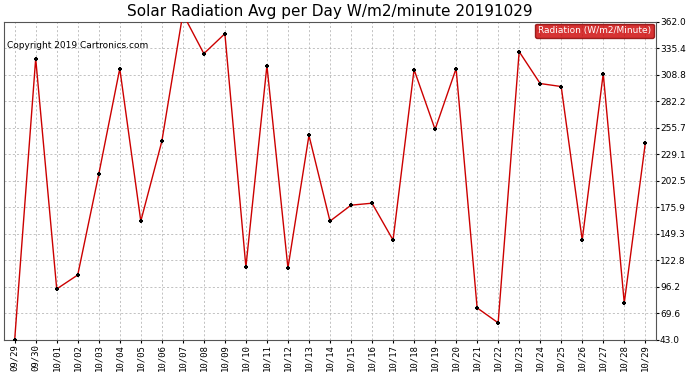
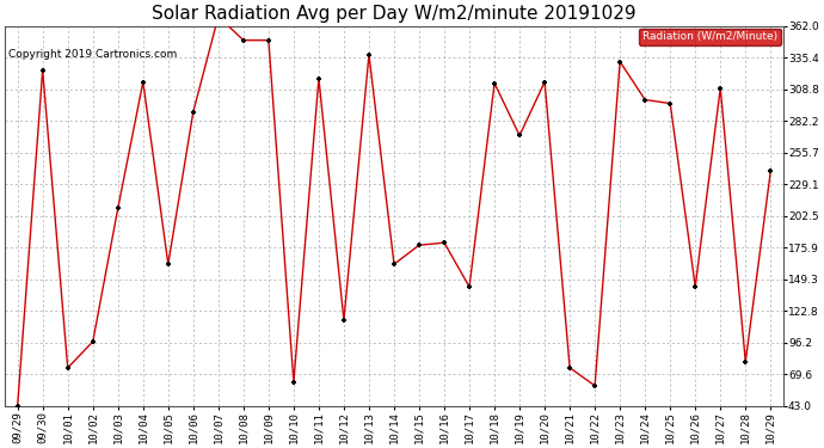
10/01: 94 -> 75
10/02: 108 -> 97
10/06: 242 -> 290
10/08: 330 -> 350
10/10: 116 -> 63
10/13: 248 -> 338
10/19: 254 -> 270
